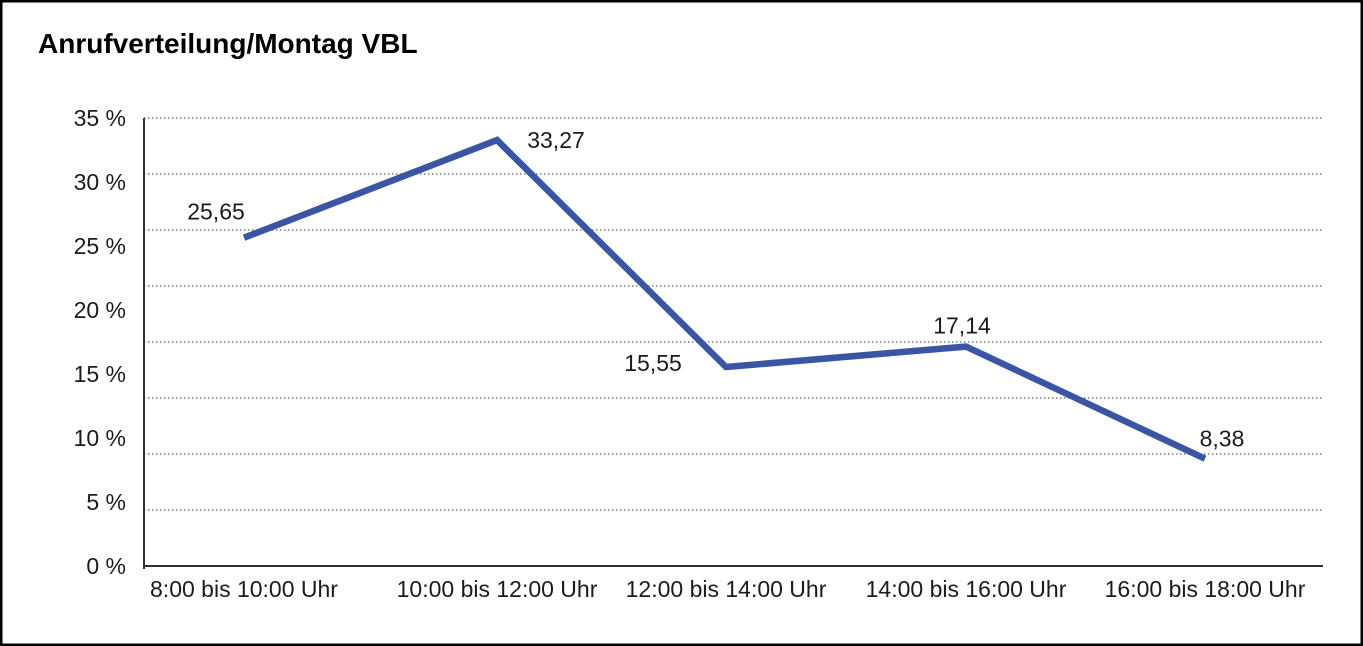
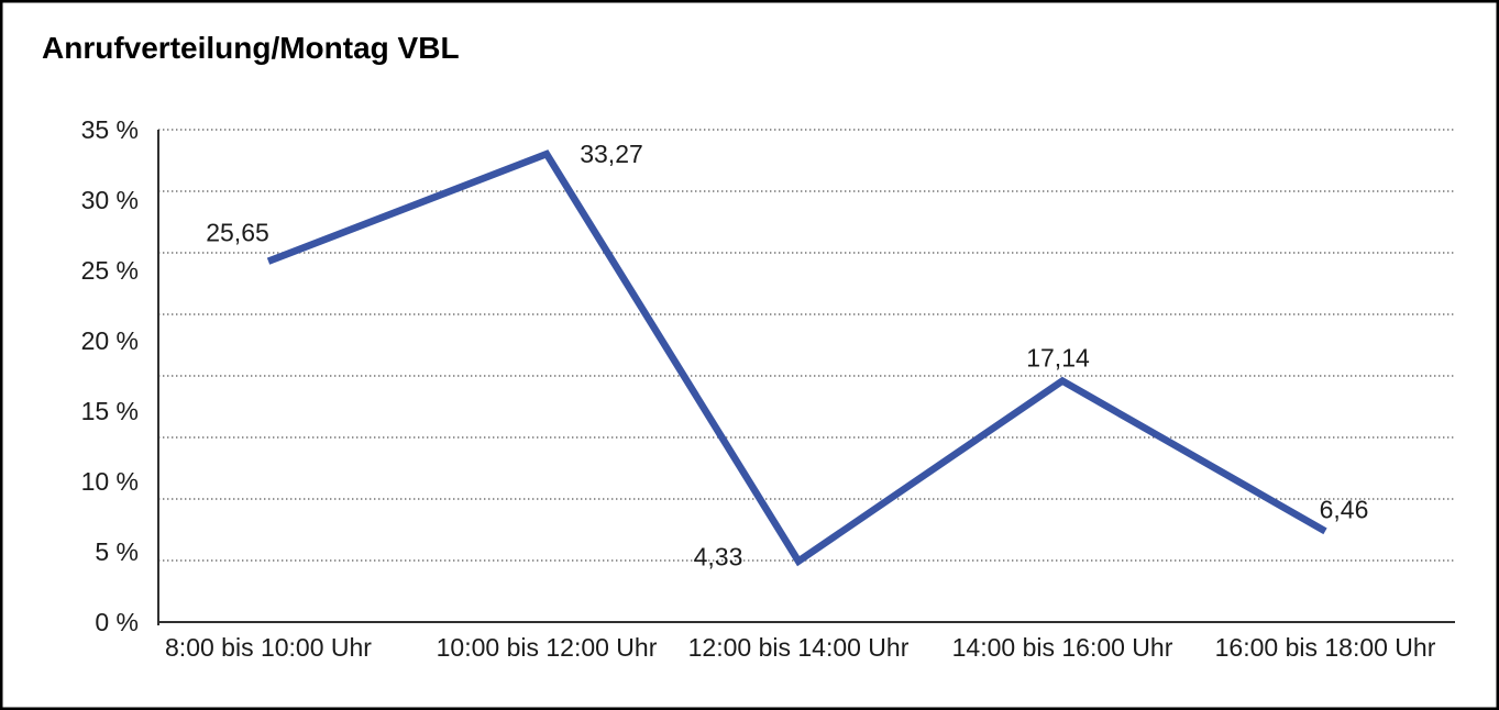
12:00 bis 14:00 Uhr: 15,55 -> 4,33
16:00 bis 18:00 Uhr: 8,38 -> 6,46
